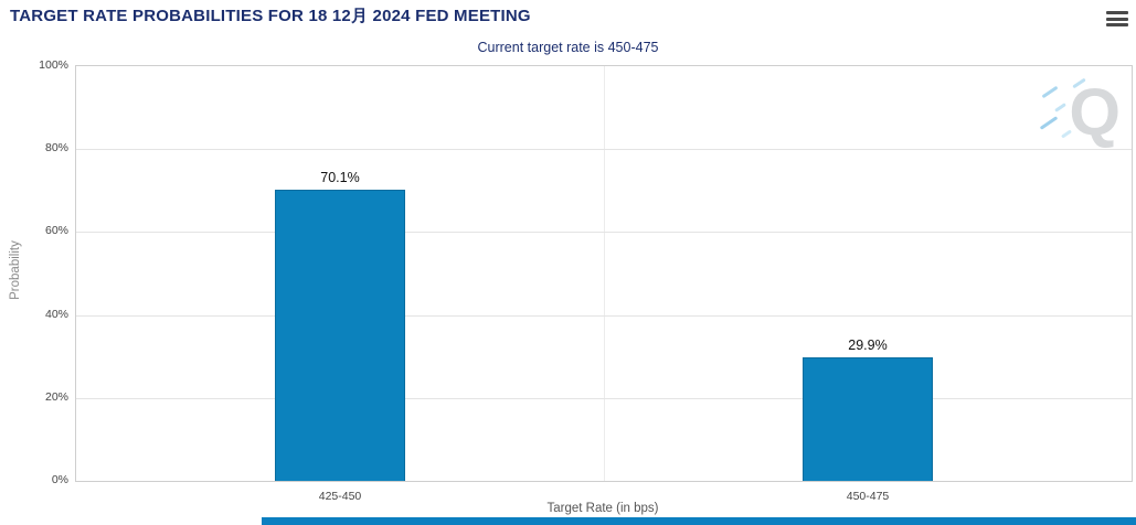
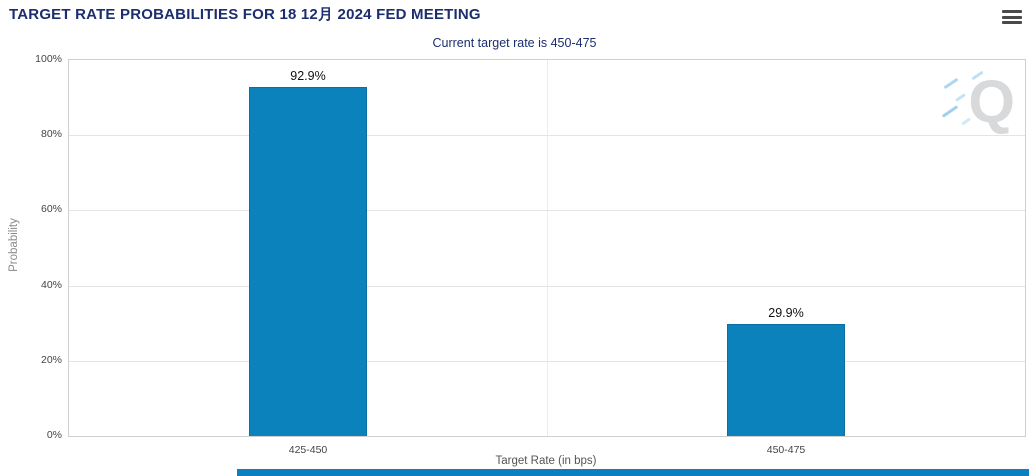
425-450: 70.1% -> 92.9%
